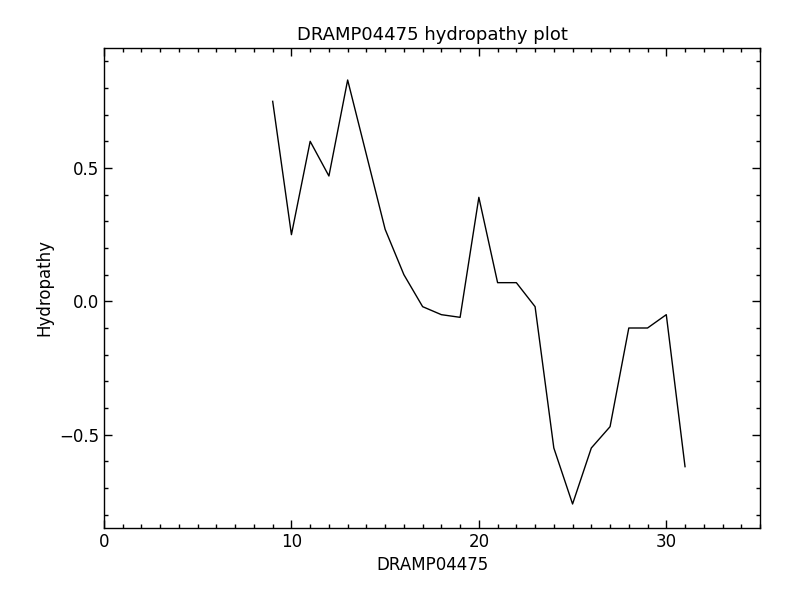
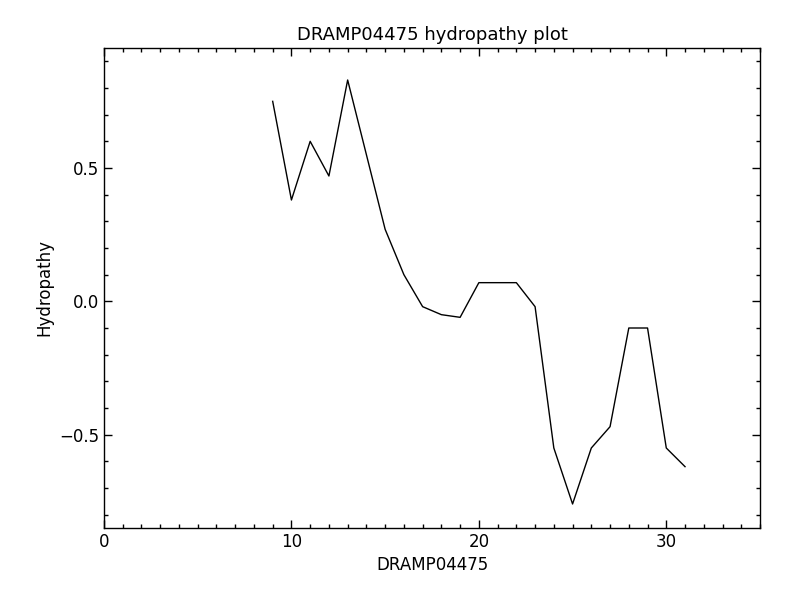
10: 0.25 -> 0.38
20: 0.39 -> 0.07
30: -0.05 -> -0.55
